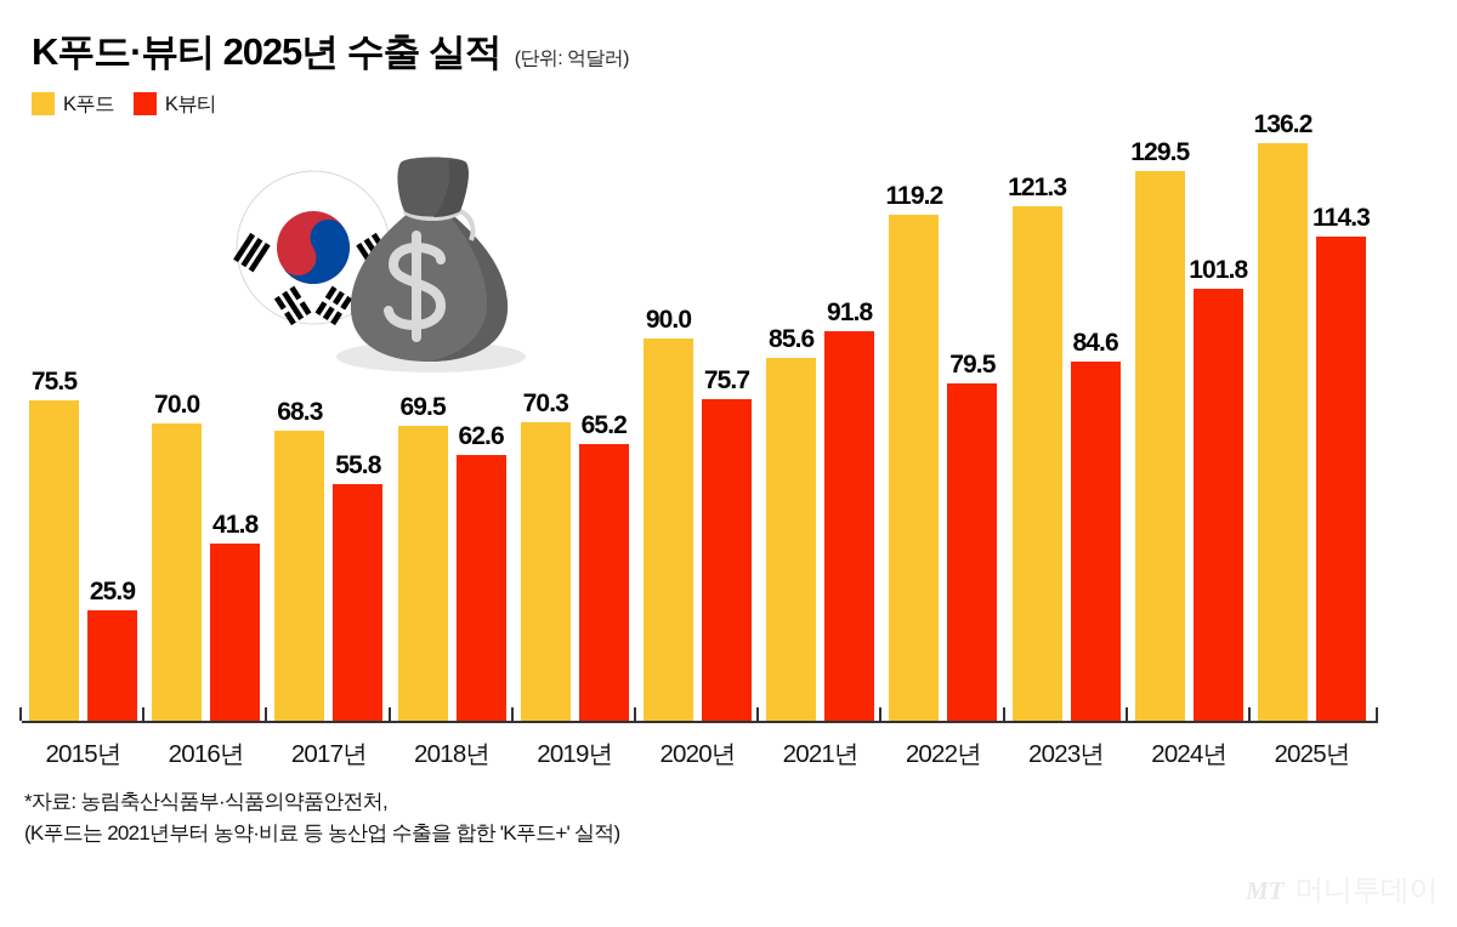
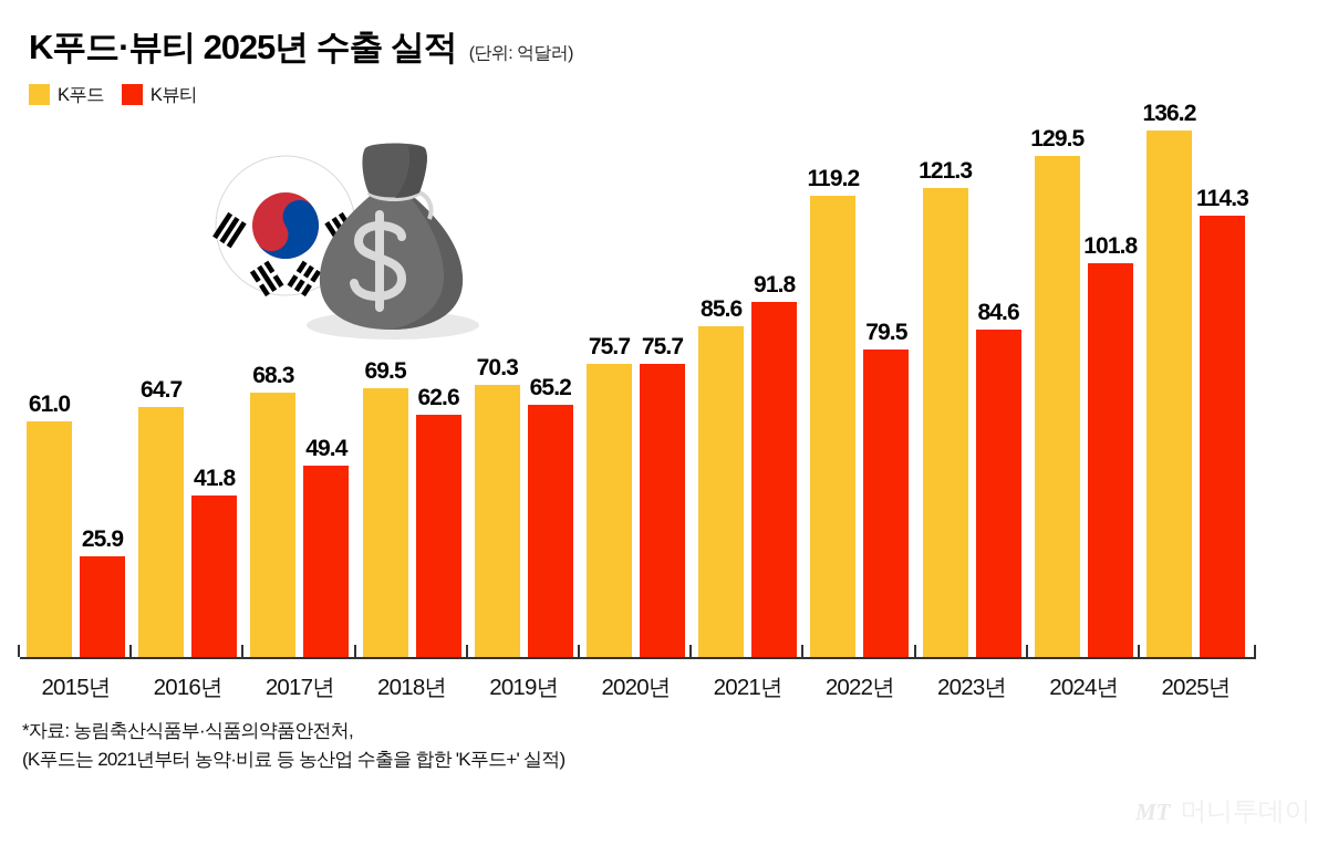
K푸드/2015년: 75.5 -> 61.0
K푸드/2016년: 70.0 -> 64.7
K뷰티/2017년: 55.8 -> 49.4
K푸드/2020년: 90.0 -> 75.7
